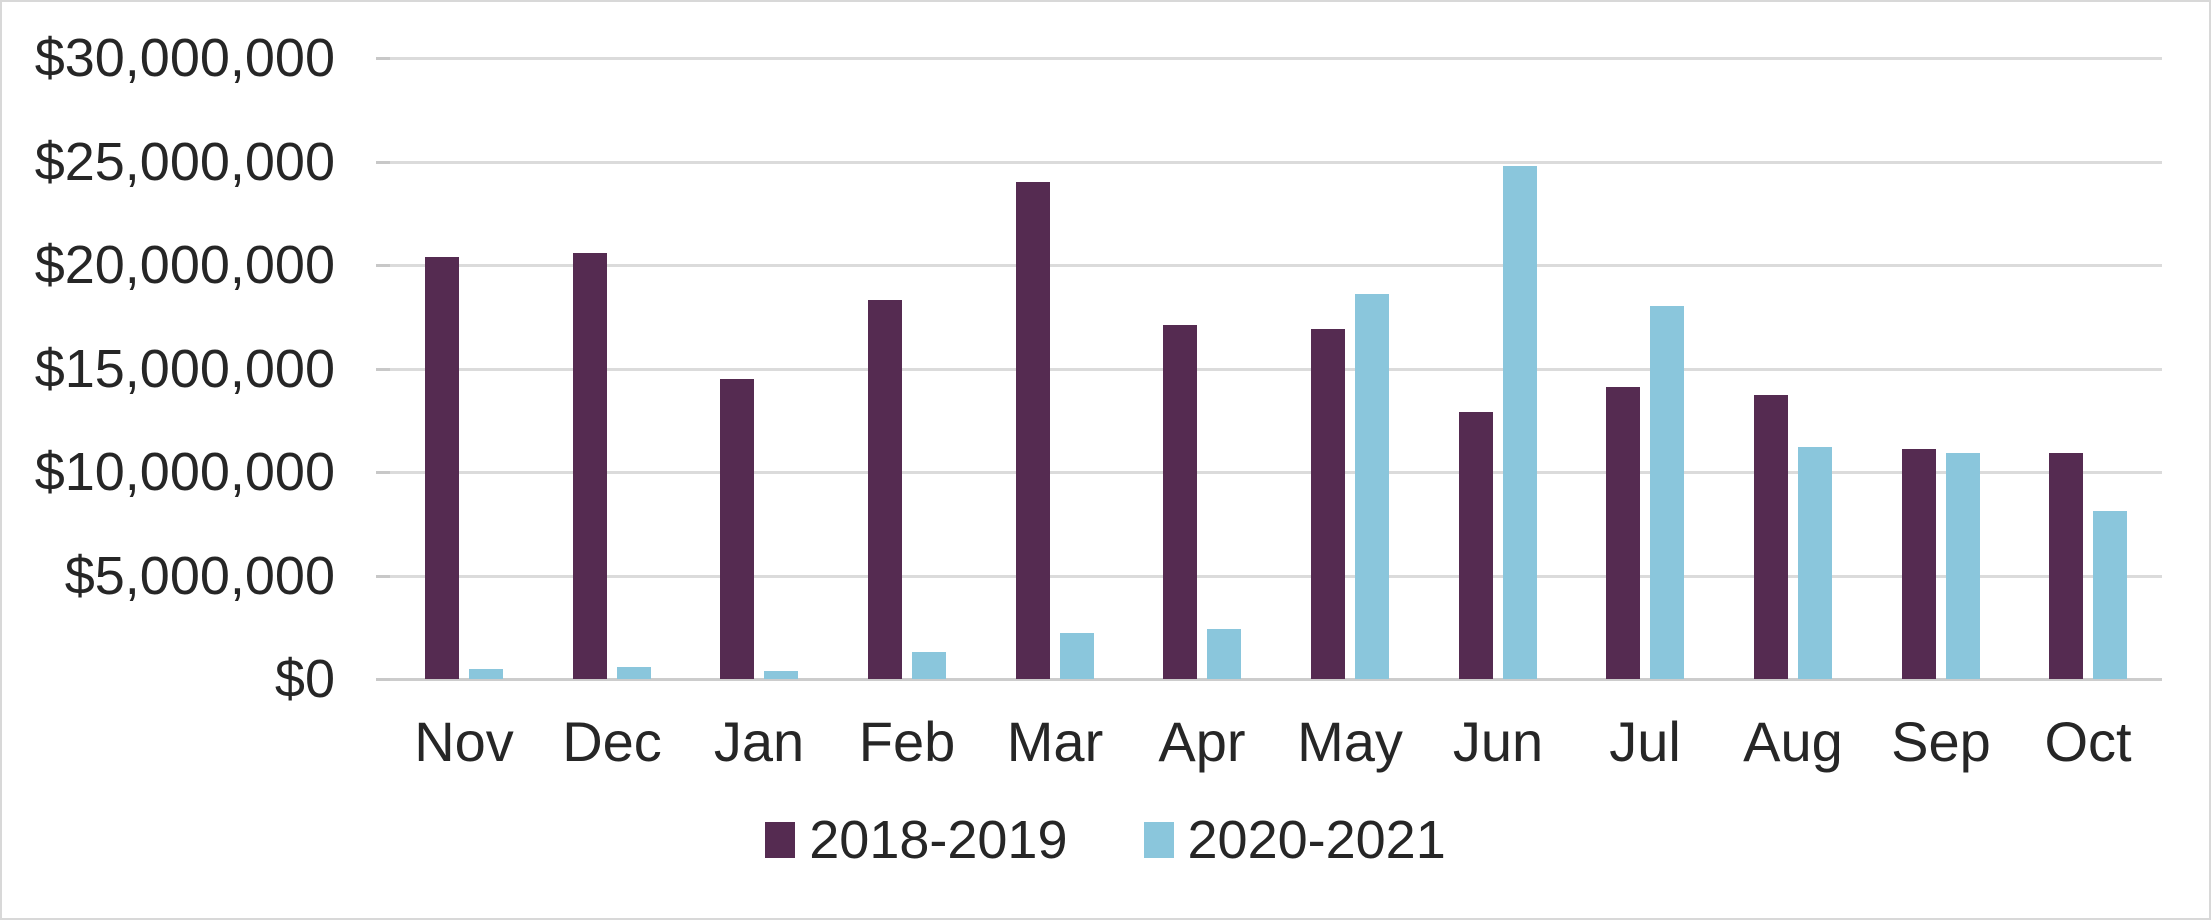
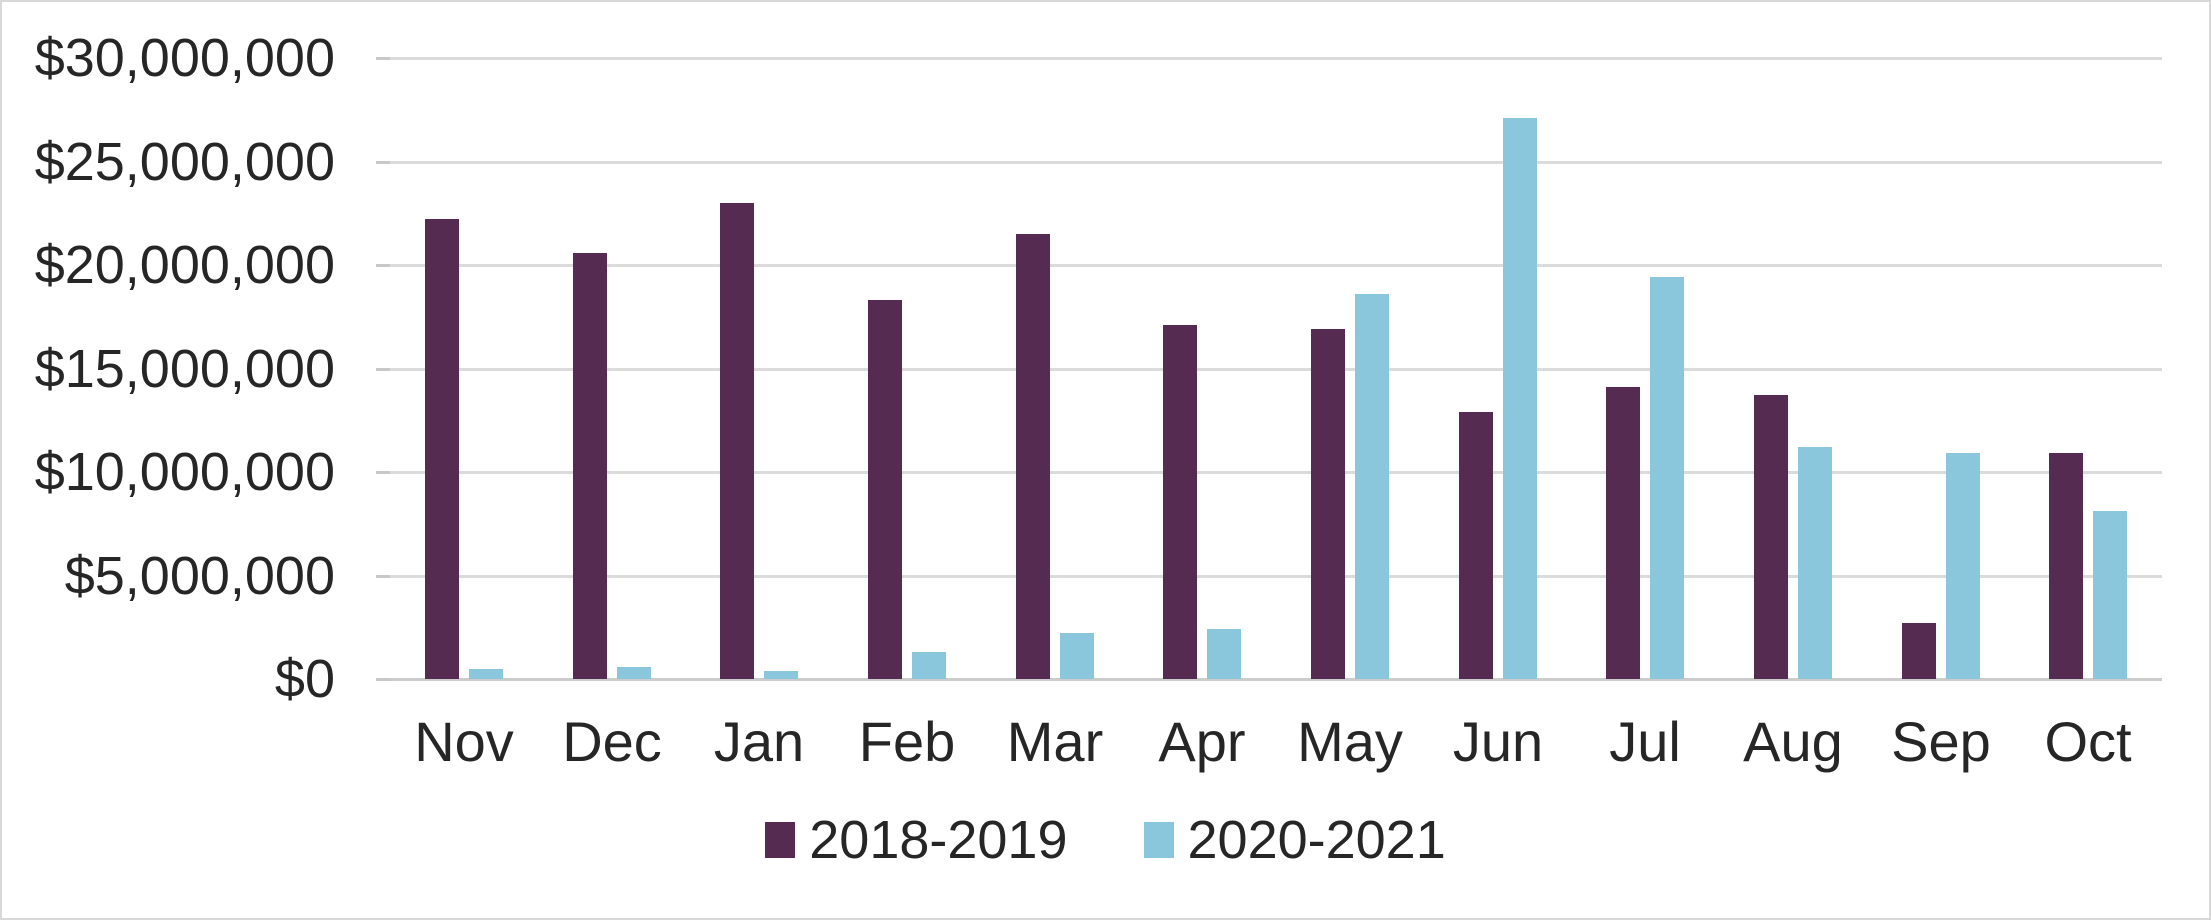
2018-2019/Nov: $20400000 -> $22200000
2018-2019/Jan: $14500000 -> $23000000
2018-2019/Mar: $24000000 -> $21500000
2020-2021/Jun: $24800000 -> $27100000
2020-2021/Jul: $18000000 -> $19400000
2018-2019/Sep: $11100000 -> $2700000
